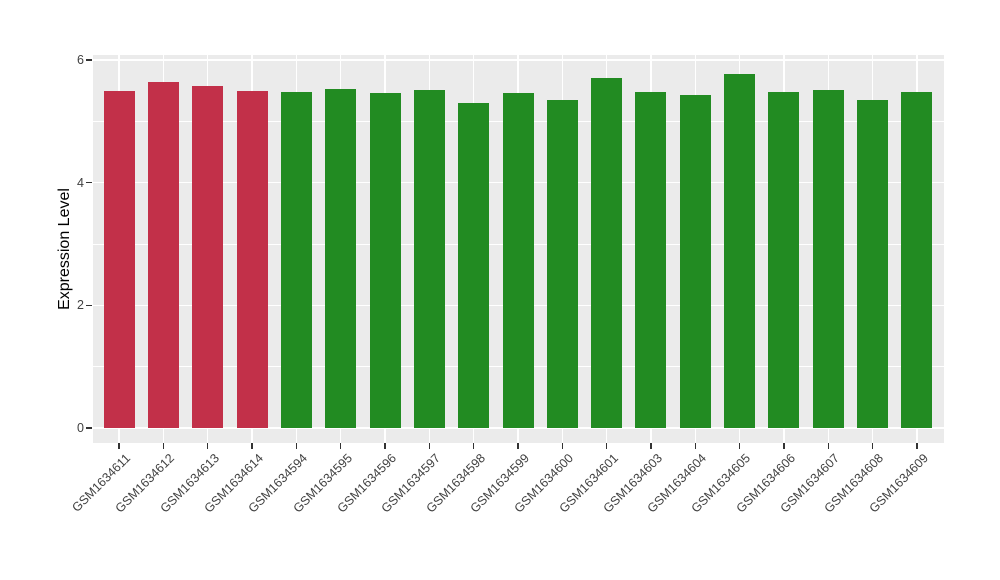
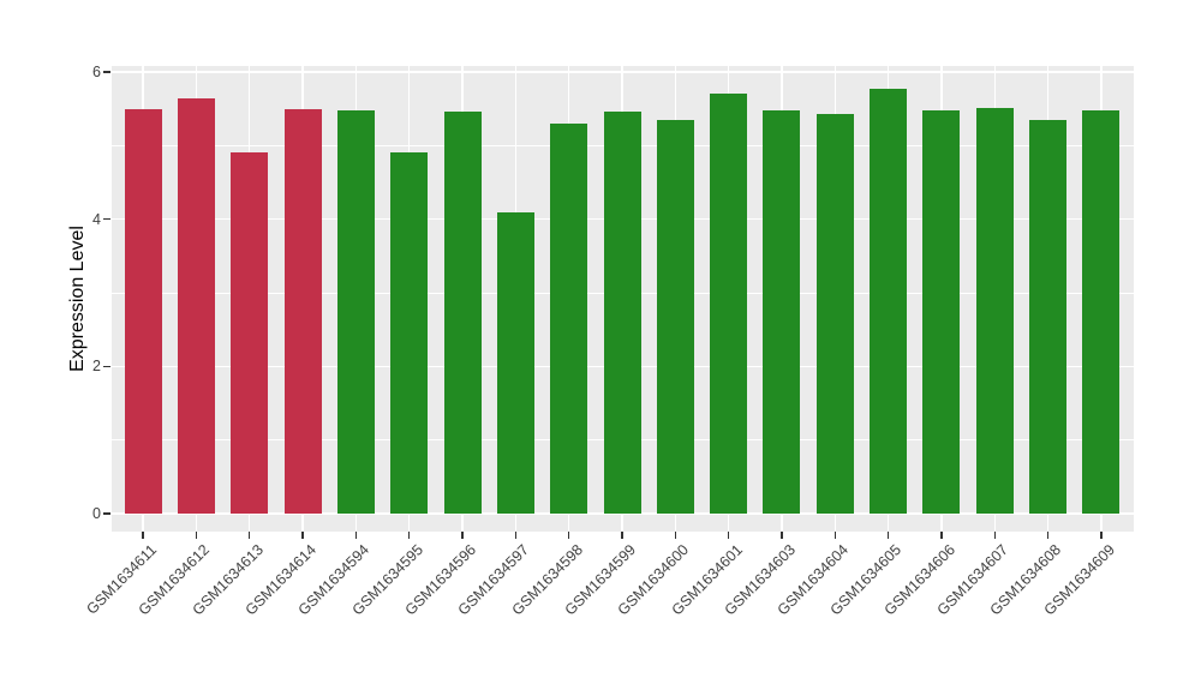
GSM1634613: 5.6 -> 4.9
GSM1634595: 5.5 -> 4.9
GSM1634597: 5.5 -> 4.1
